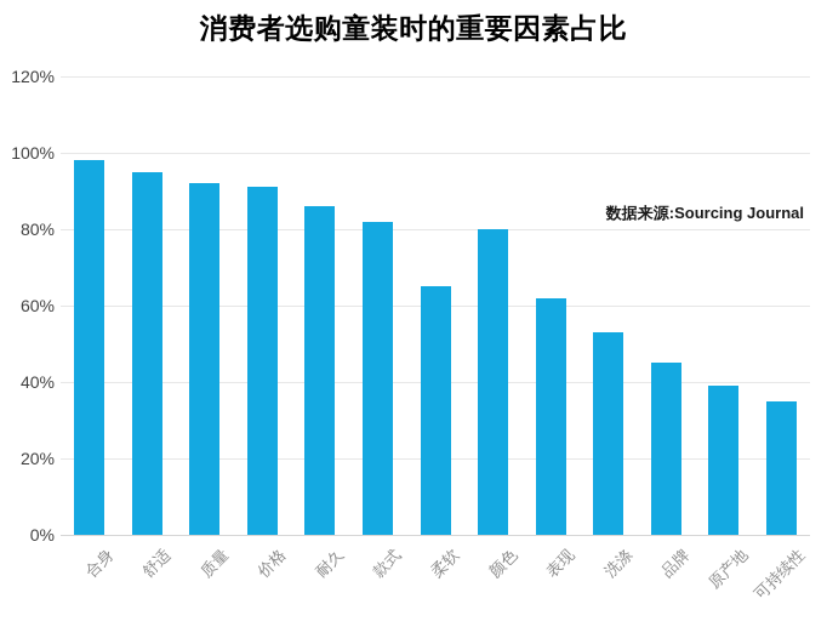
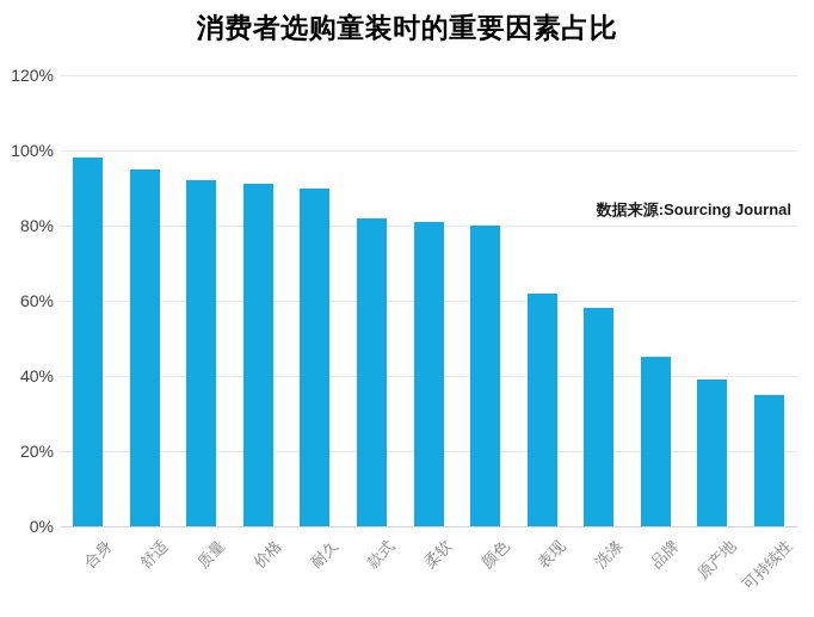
耐久: 86% -> 90%
柔软: 65% -> 81%
洗涤: 53% -> 58%
